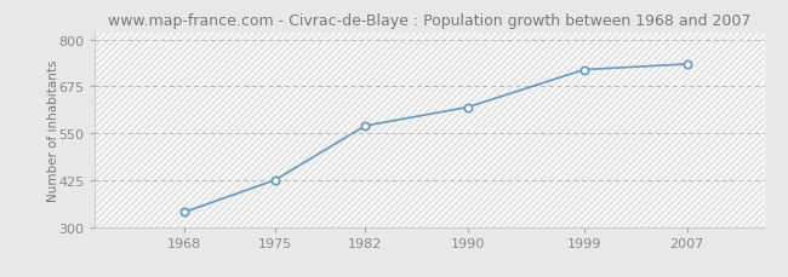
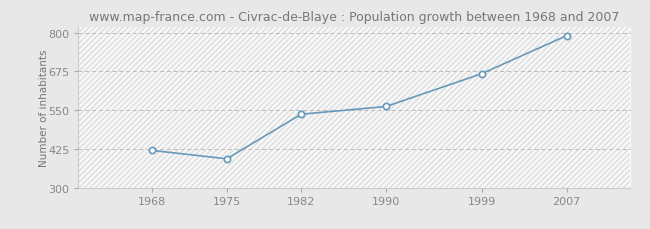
1968: 340 -> 420
1975: 425 -> 393
1982: 570 -> 537
1990: 620 -> 562
1999: 720 -> 668
2007: 735 -> 791
